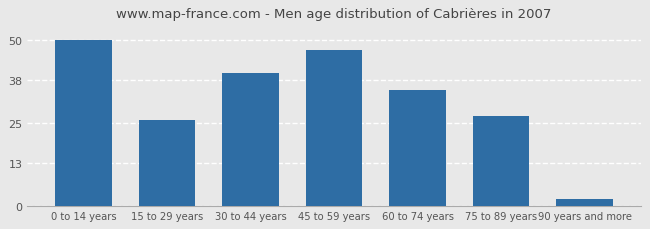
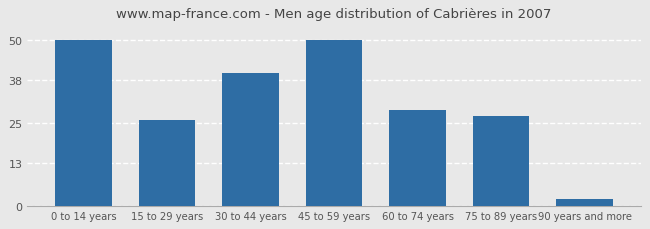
45 to 59 years: 47 -> 50
60 to 74 years: 35 -> 29
